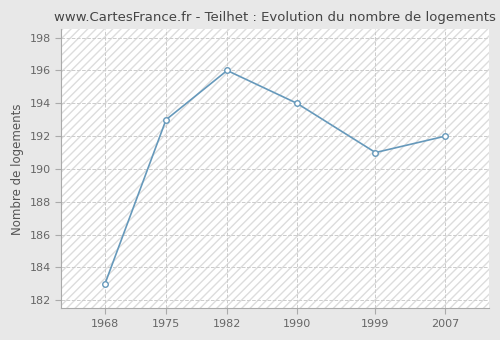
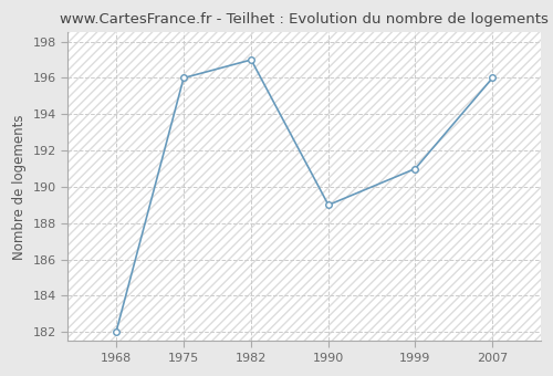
1968: 183 -> 182
1975: 193 -> 196
1982: 196 -> 197
1990: 194 -> 189
2007: 192 -> 196
